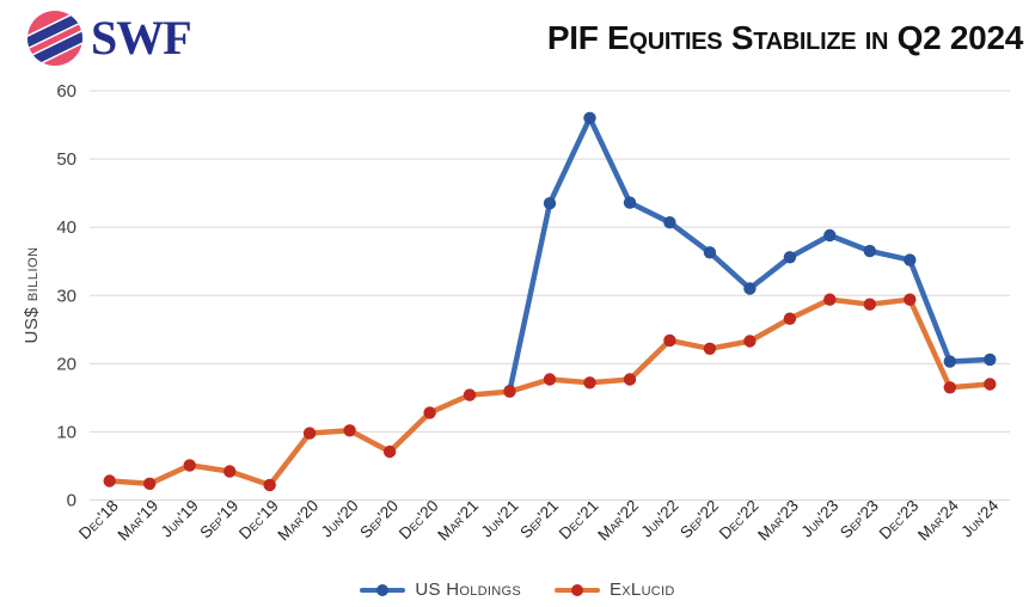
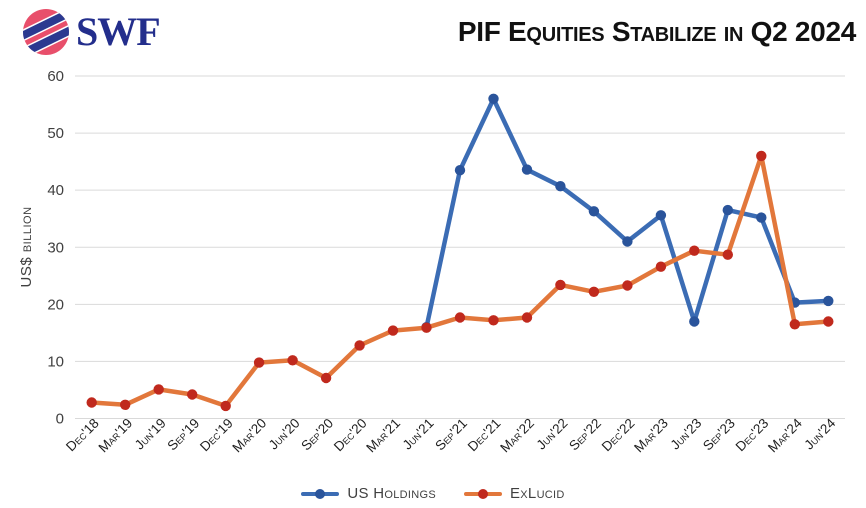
US Holdings/Jun'23: 39 -> 17
ExLucid/Dec'23: 29 -> 46
